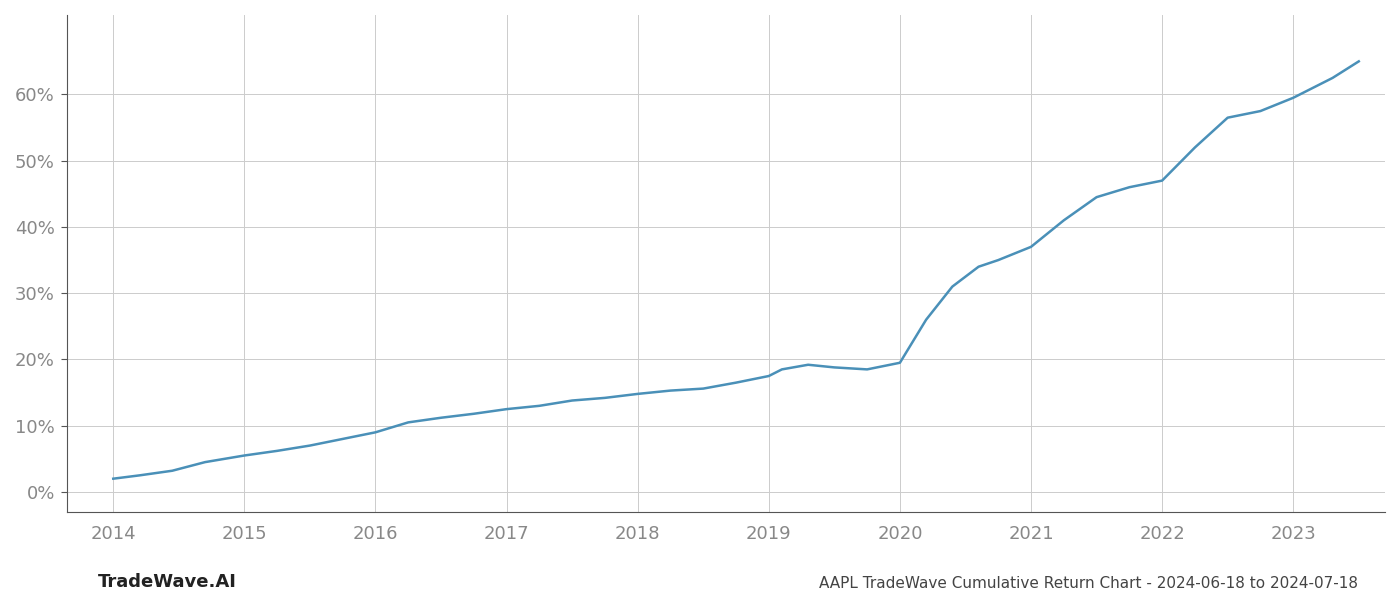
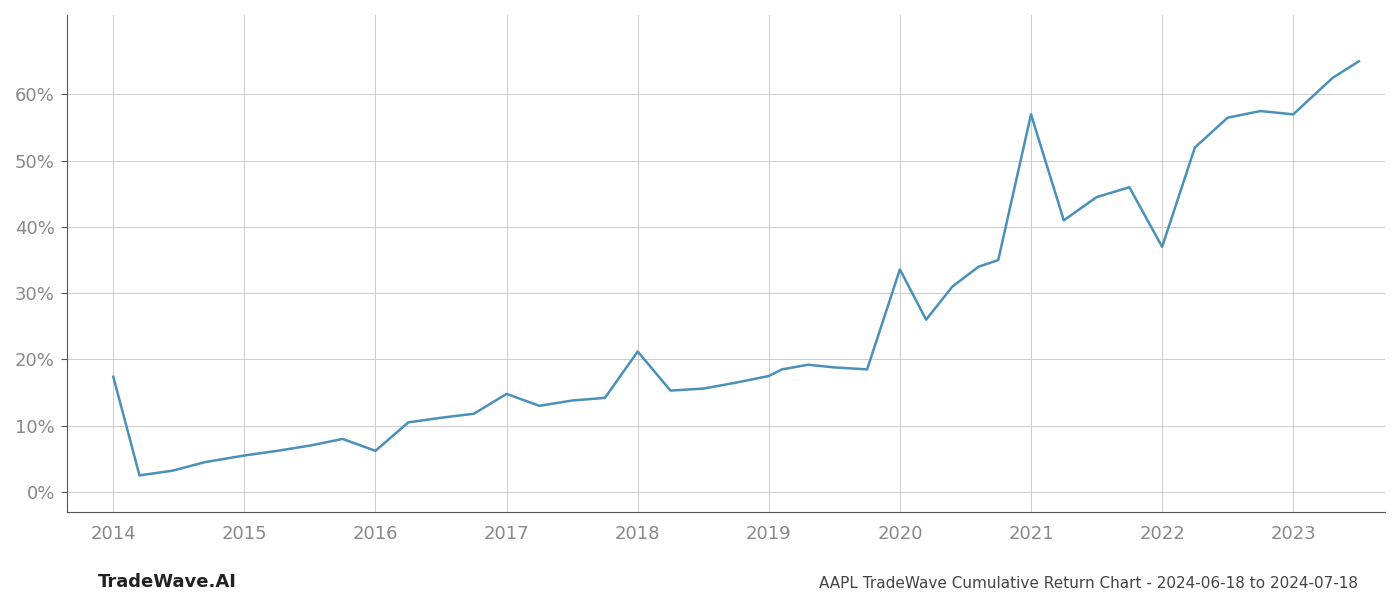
2014: 2.0% -> 17.4%
2016: 9.0% -> 6.2%
2017: 12.5% -> 14.8%
2018: 14.8% -> 21.2%
2020: 19.5% -> 33.6%
2021: 37.0% -> 57.0%
2022: 47.0% -> 37.0%
2023: 59.5% -> 57.0%
